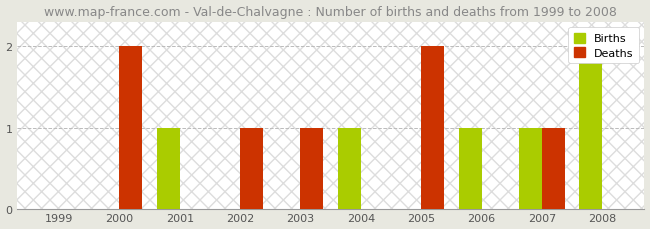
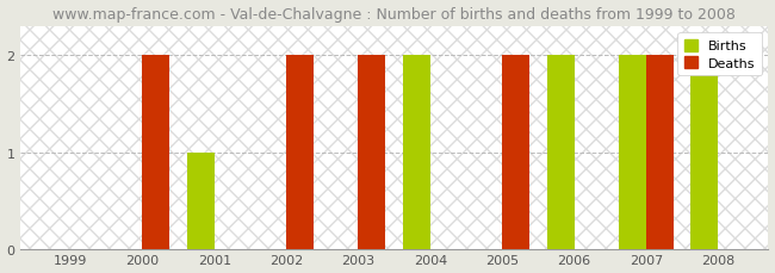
Deaths/2002: 1 -> 2
Deaths/2003: 1 -> 2
Births/2004: 1 -> 2
Births/2006: 1 -> 2
Births/2007: 1 -> 2
Deaths/2007: 1 -> 2
